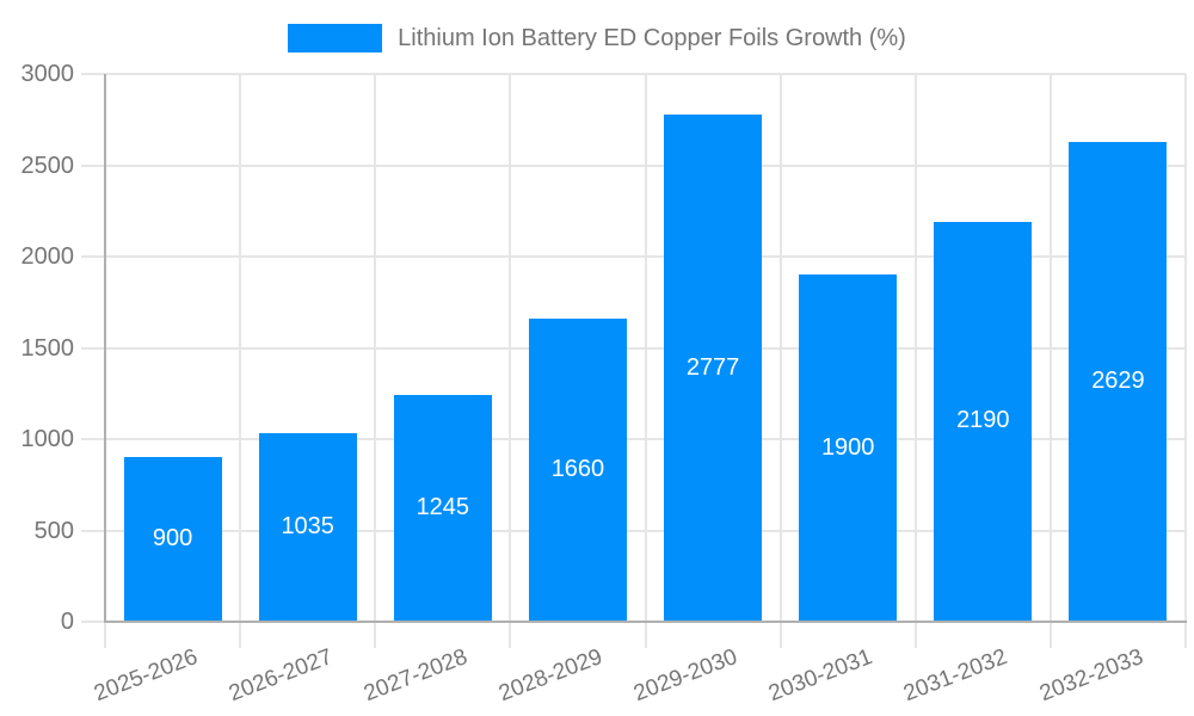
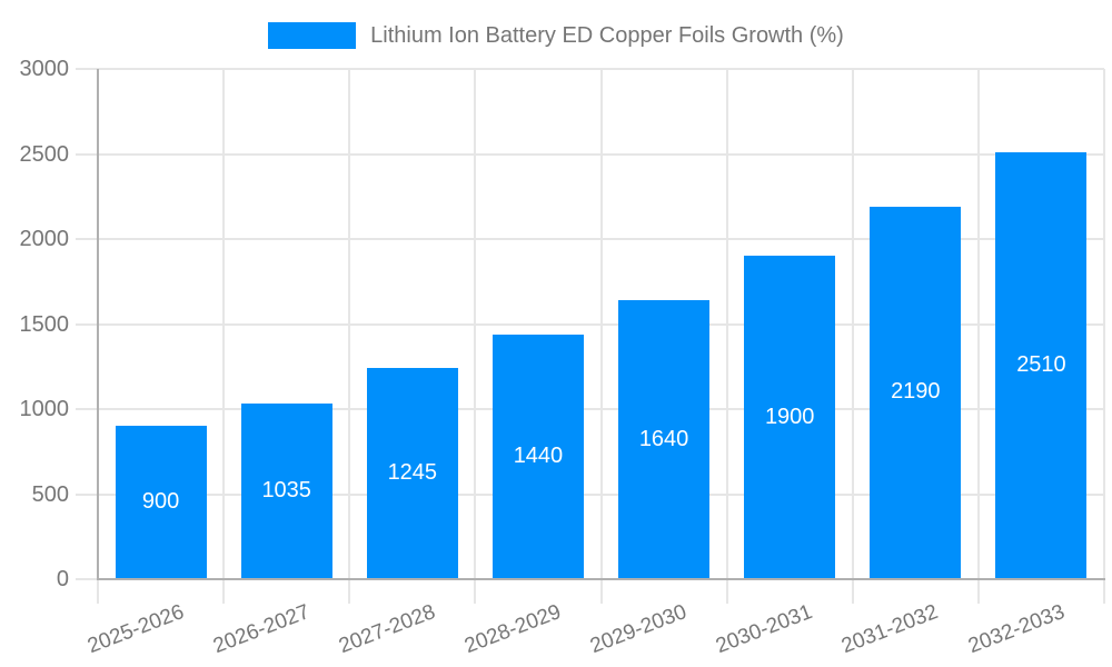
2028-2029: 1660 -> 1440
2029-2030: 2777 -> 1640
2032-2033: 2629 -> 2510
